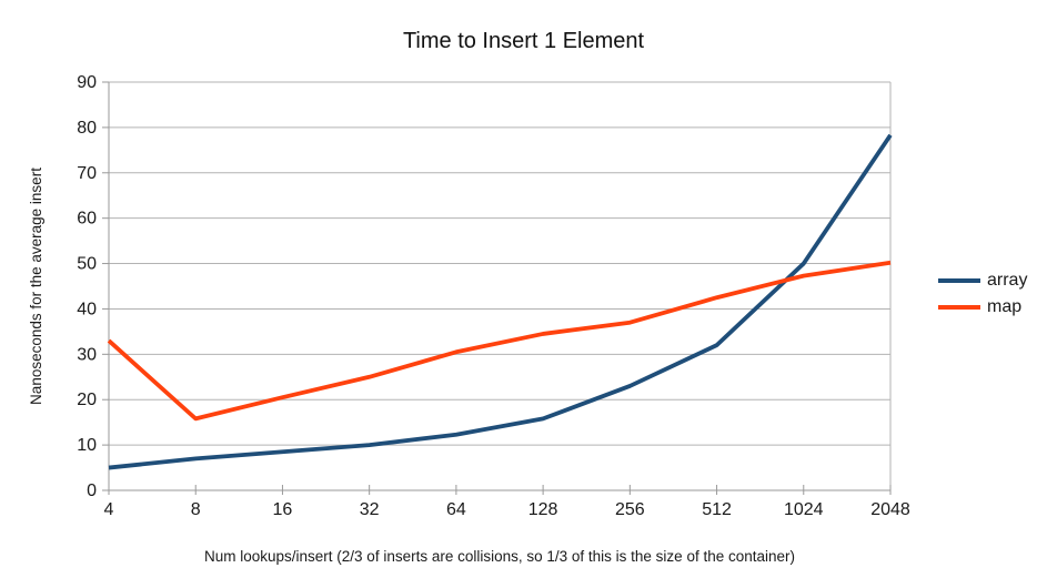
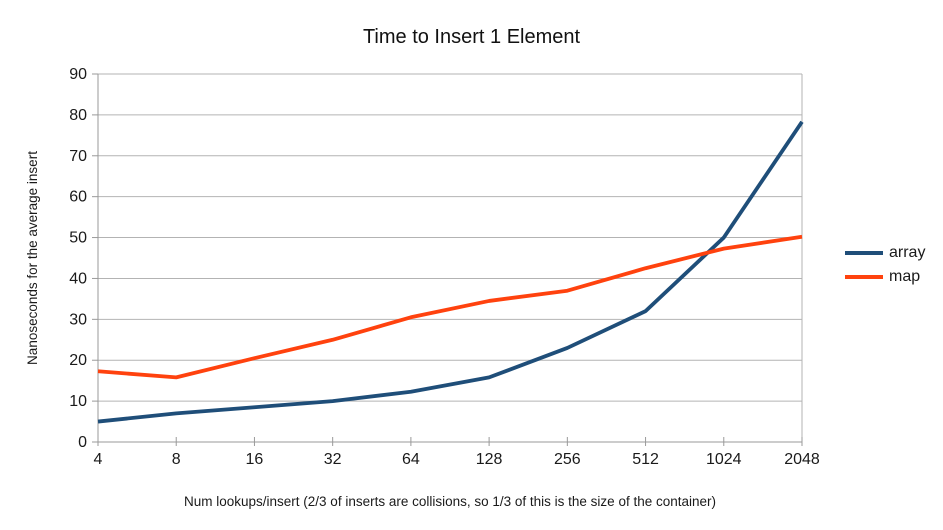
map/4: 33 -> 17
